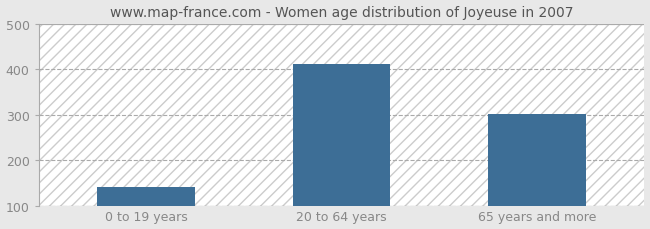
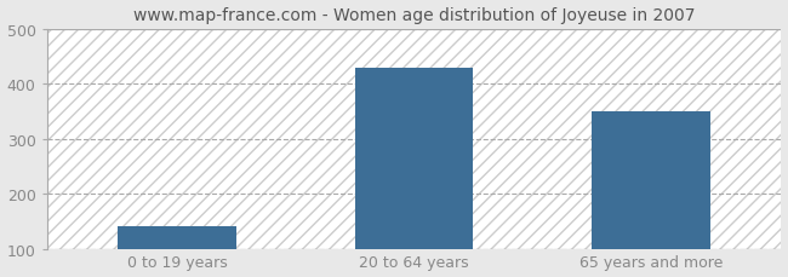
20 to 64 years: 411 -> 430
65 years and more: 301 -> 350
